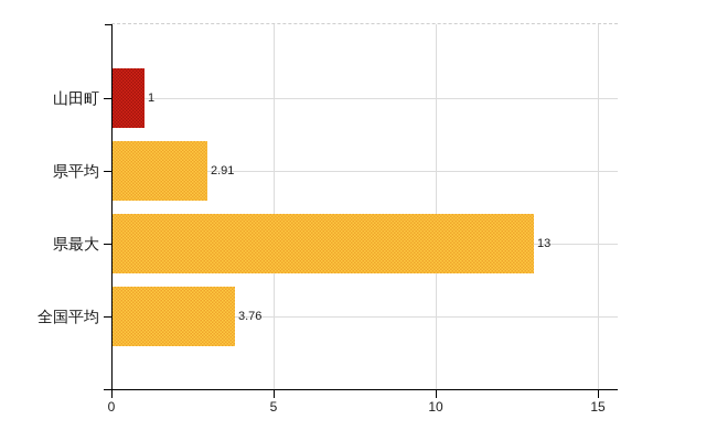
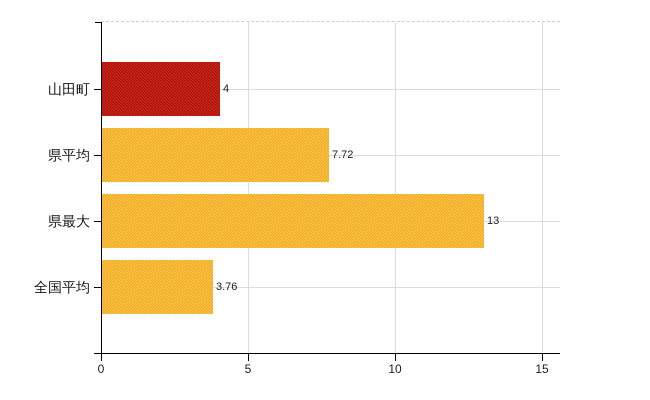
山田町: 1 -> 4
県平均: 2.91 -> 7.72
